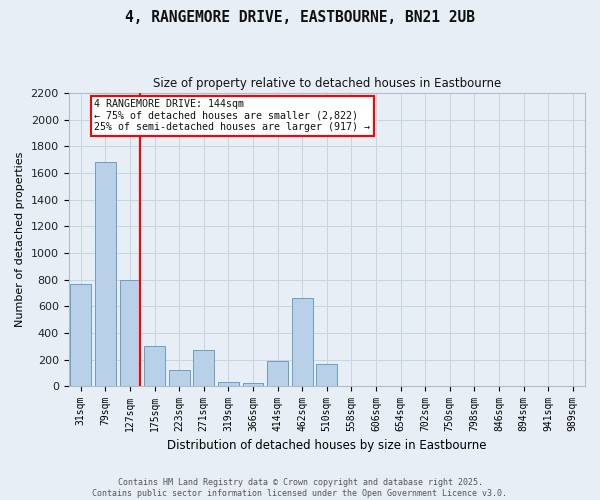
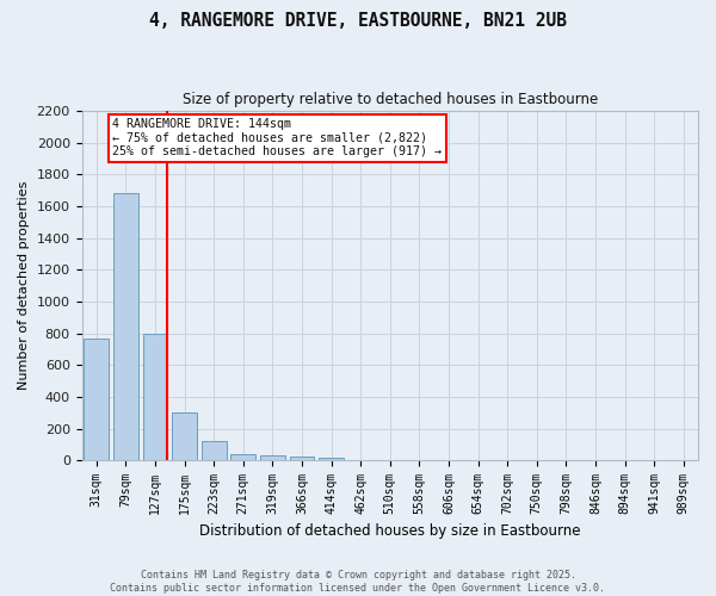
271sqm: 270 -> 40
414sqm: 190 -> 20
462sqm: 660 -> 0
510sqm: 170 -> 0
